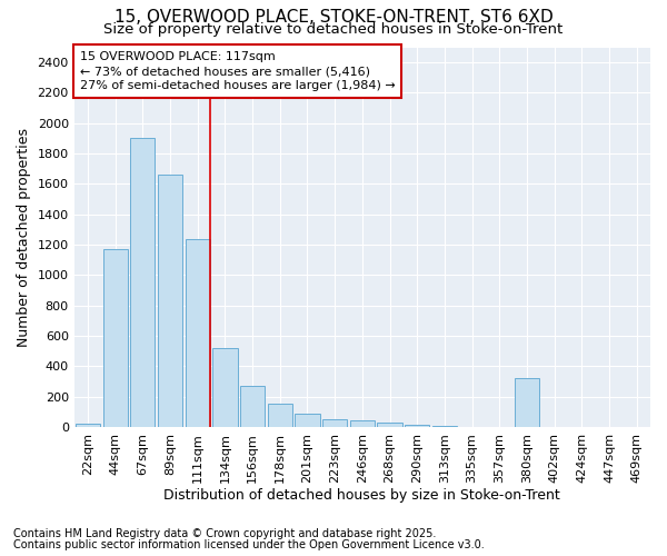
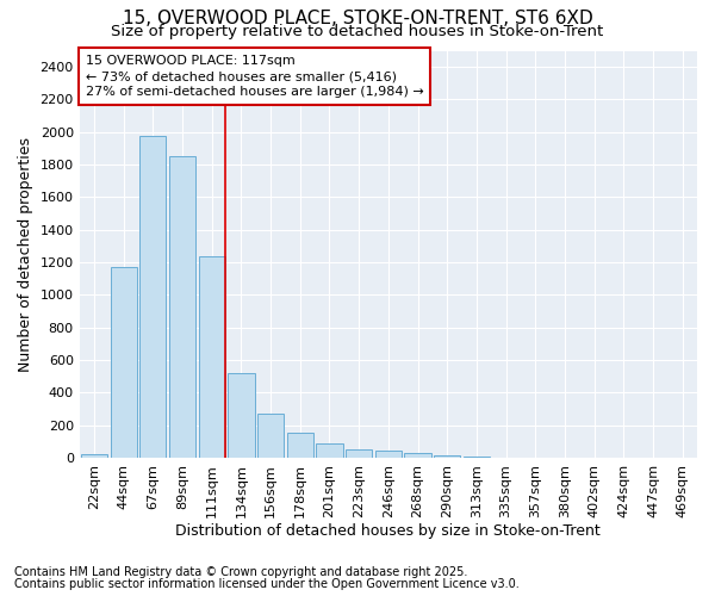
67sqm: 1900 -> 1980
89sqm: 1660 -> 1860
380sqm: 320 -> 0
